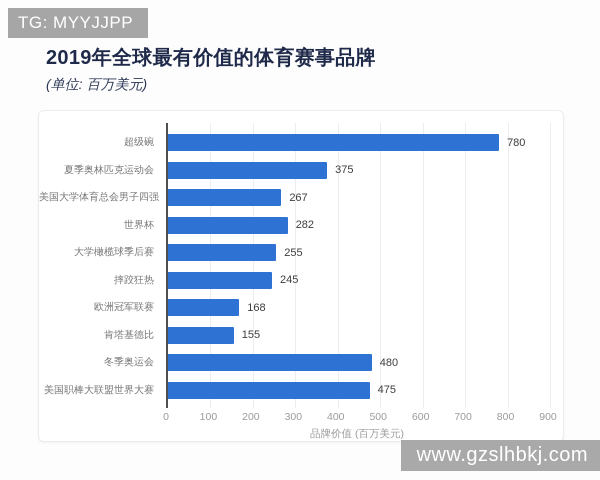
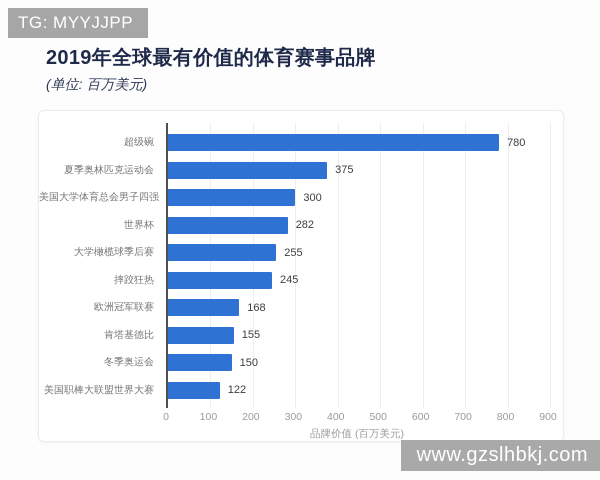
美国大学体育总会男子四强: 267 -> 300
冬季奥运会: 480 -> 150
美国职棒大联盟世界大赛: 475 -> 122
